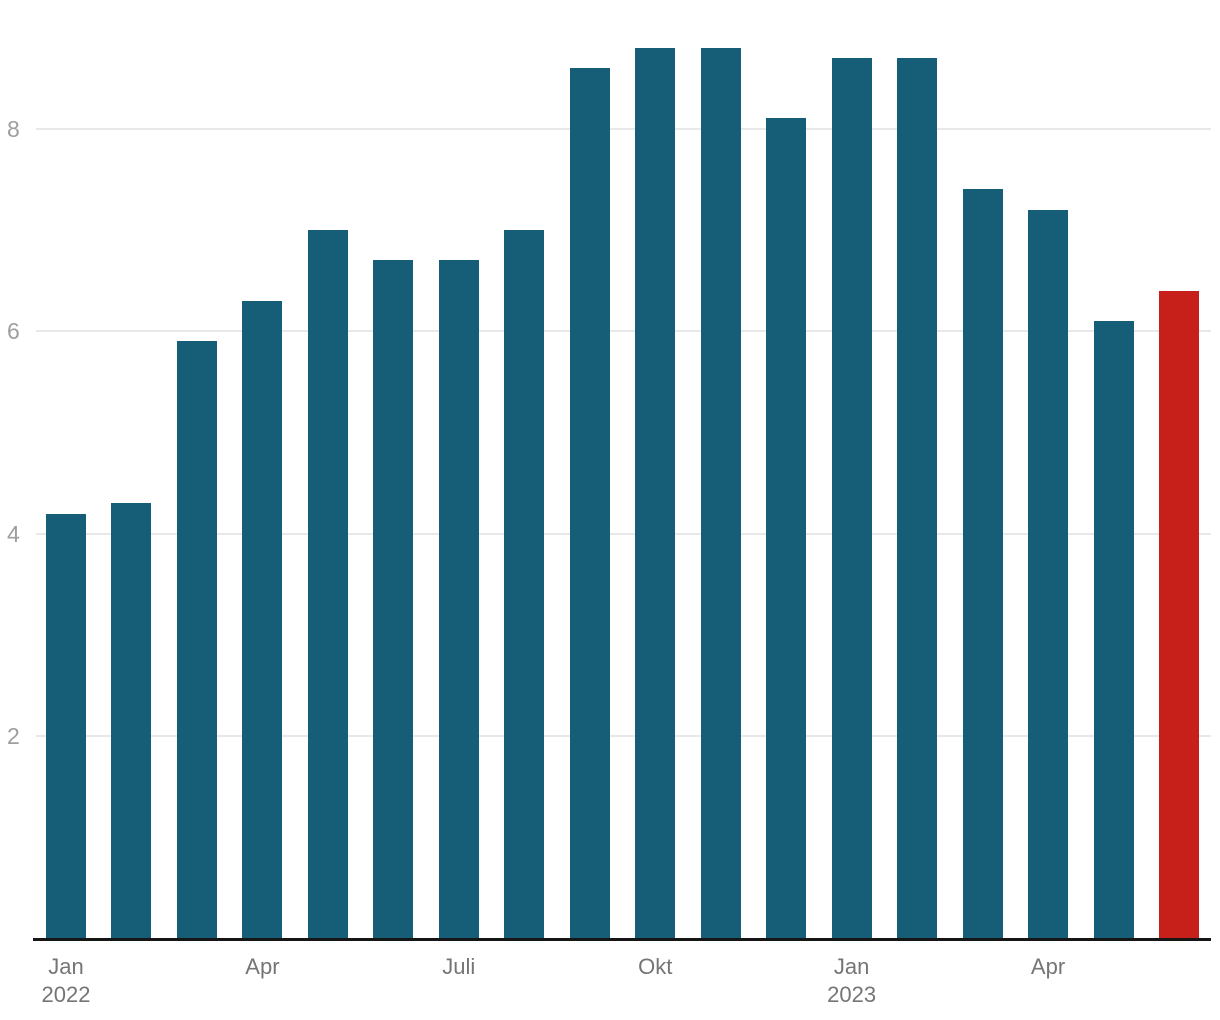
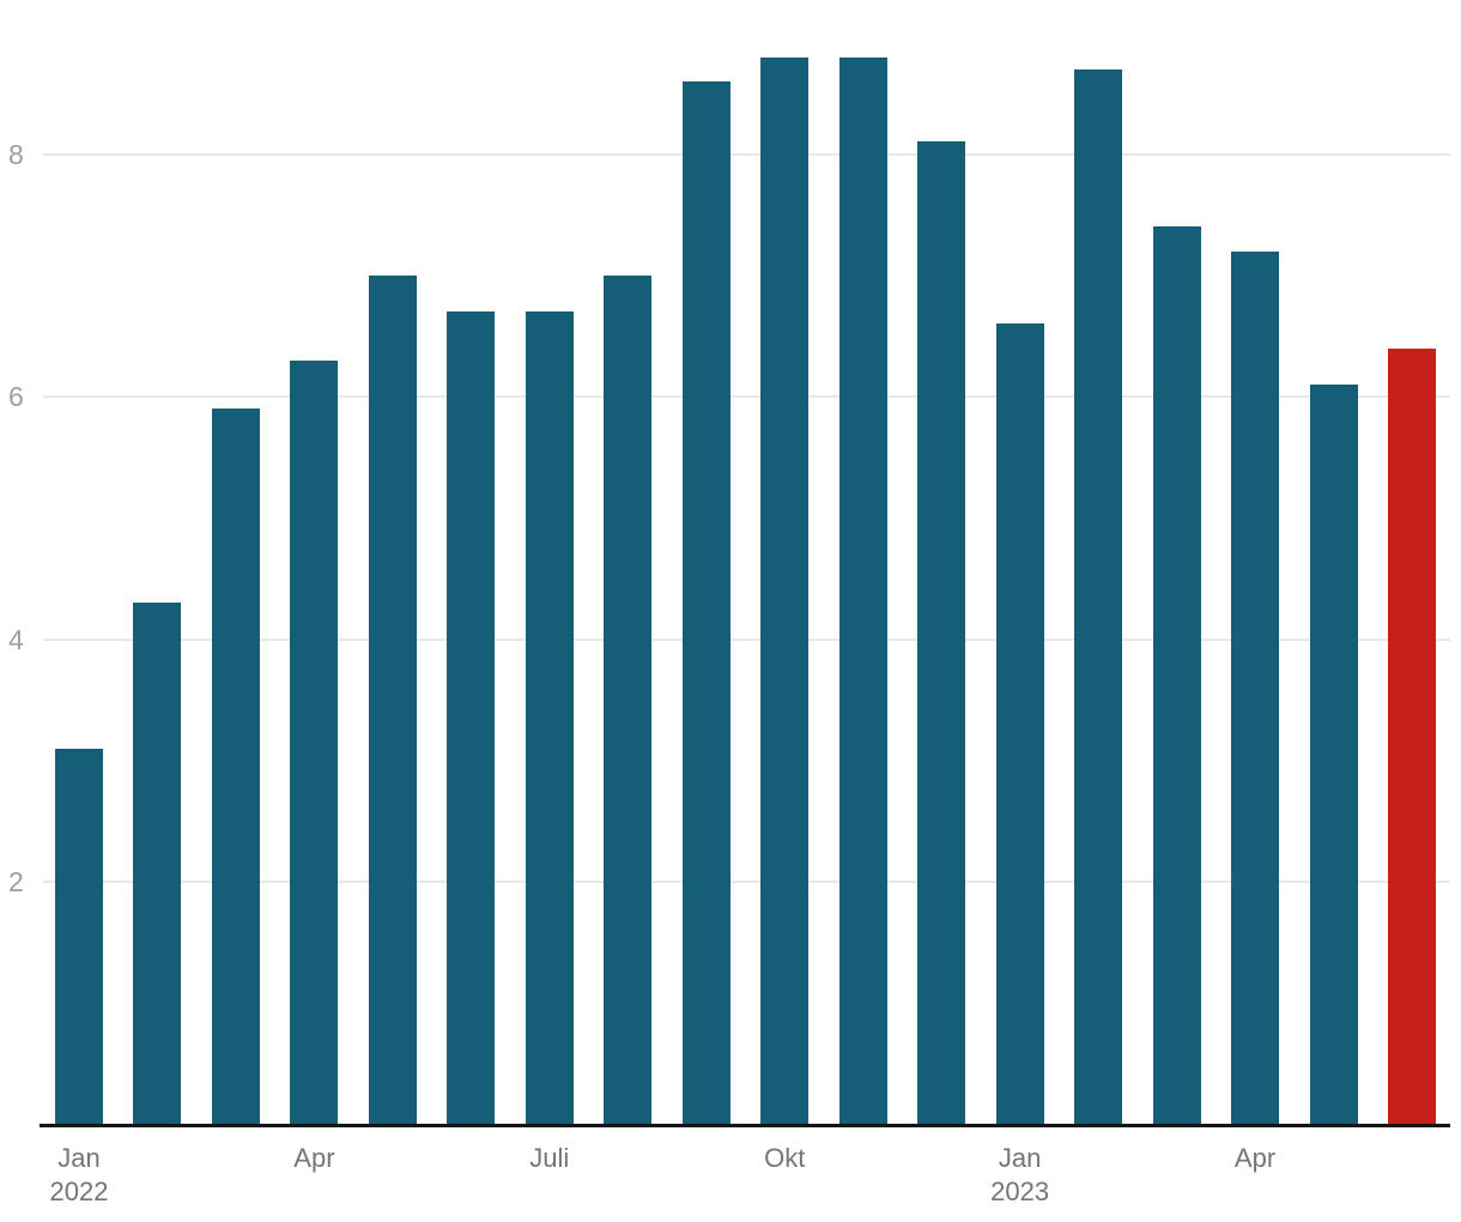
Jan 2022: 4.2 -> 3.1
Jan 2023: 8.7 -> 6.6
